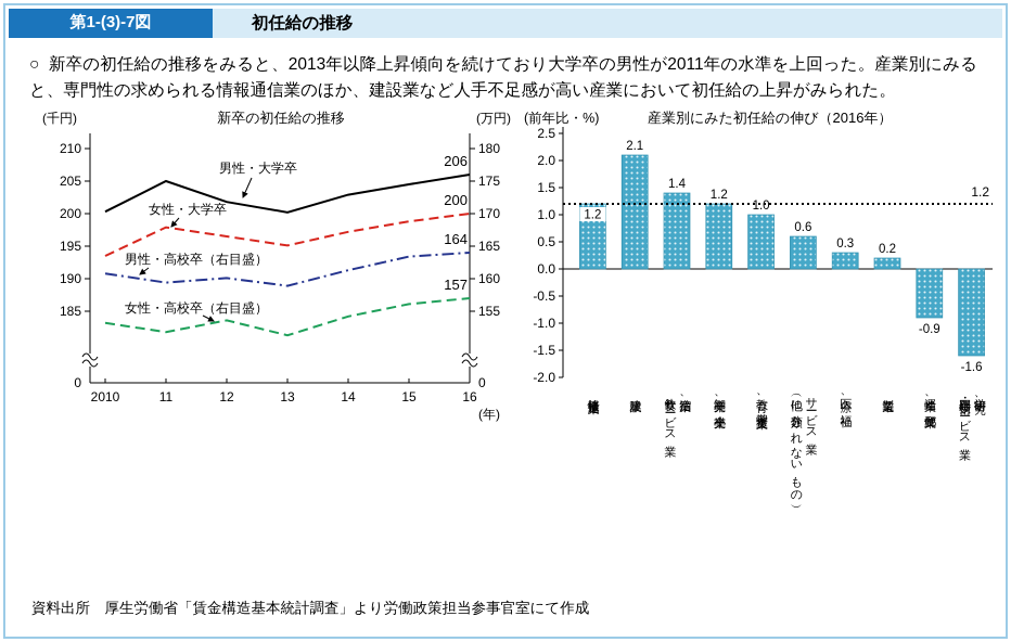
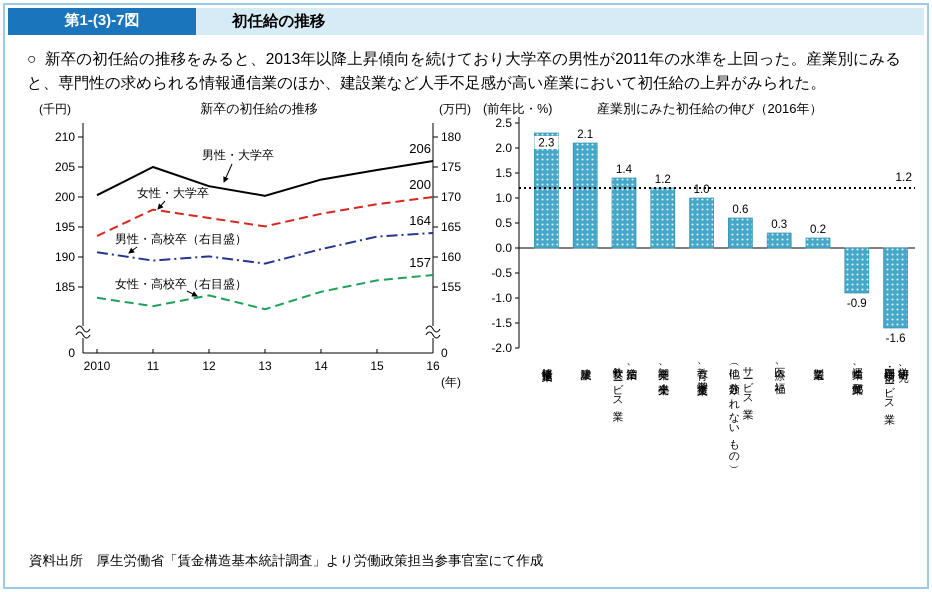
産業別にみた初任給の伸び（2016年）/情報通信業: 1.2 -> 2.3
